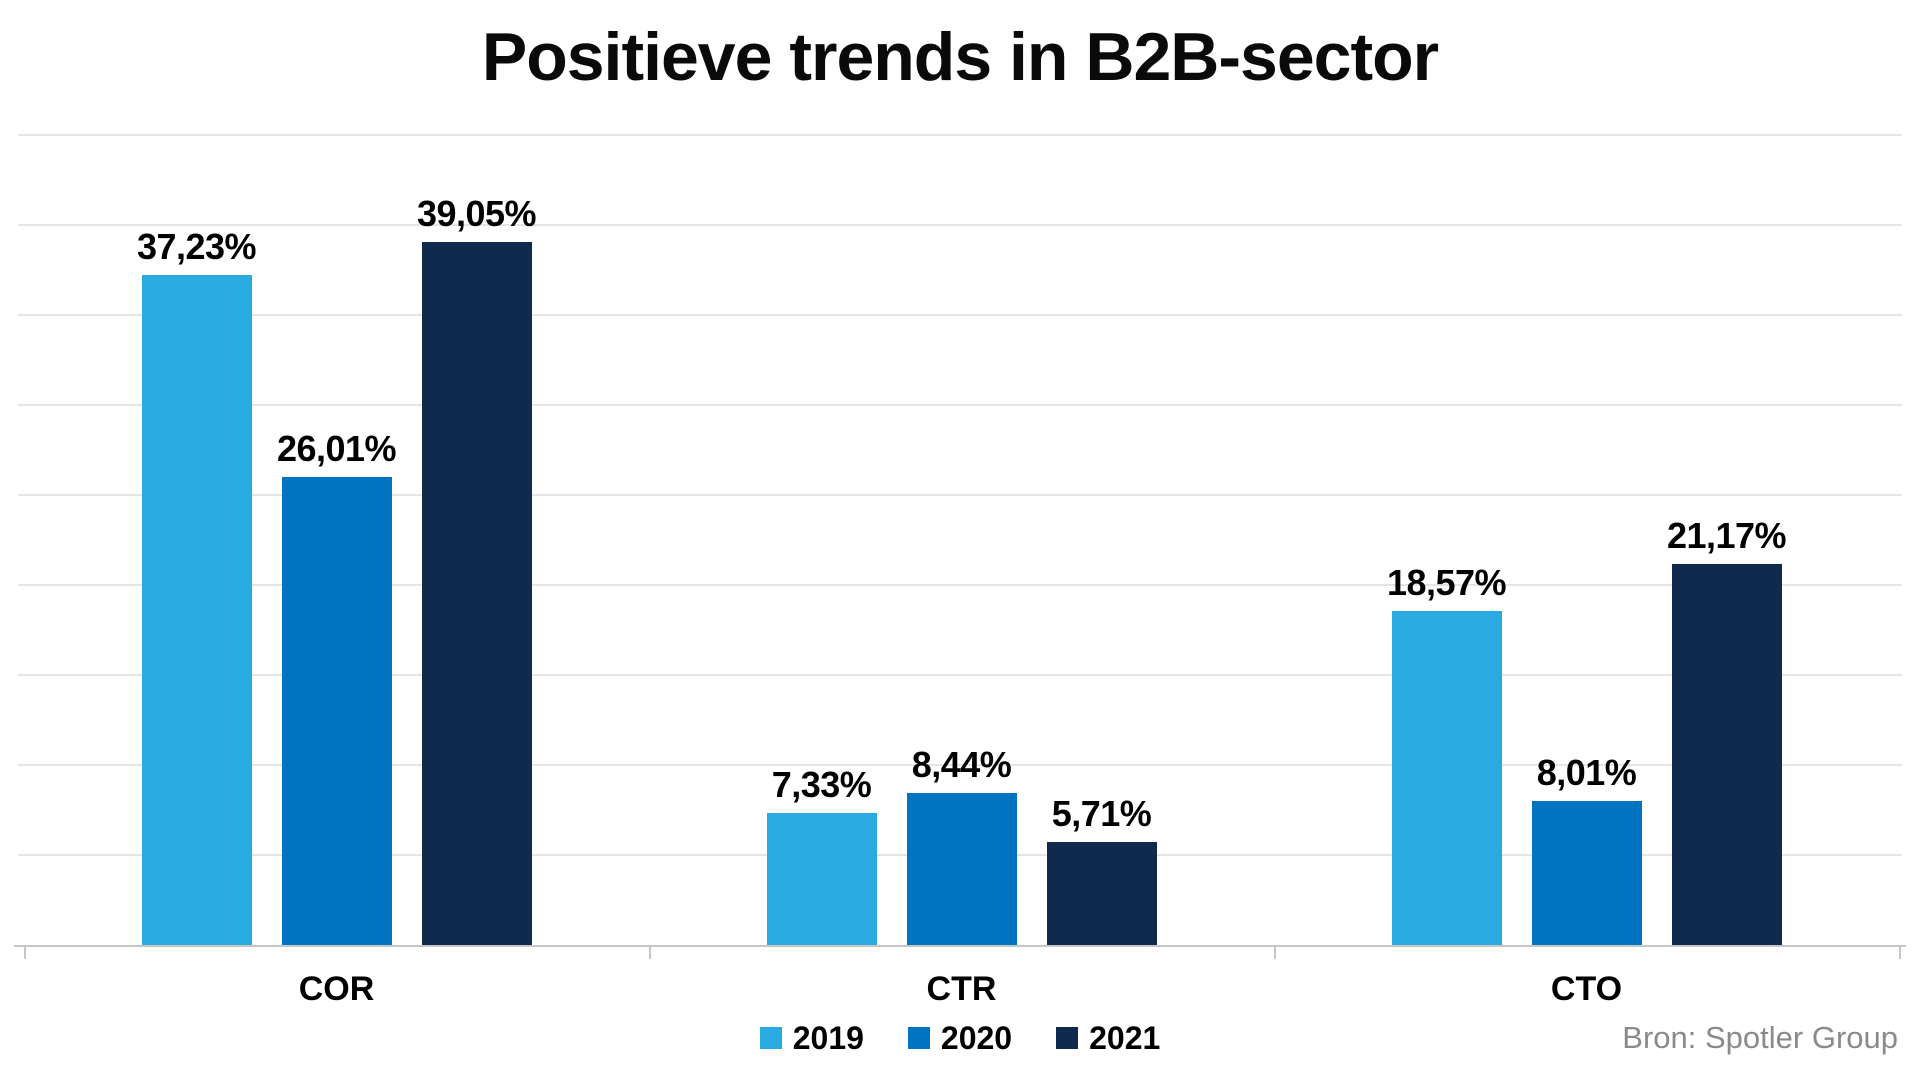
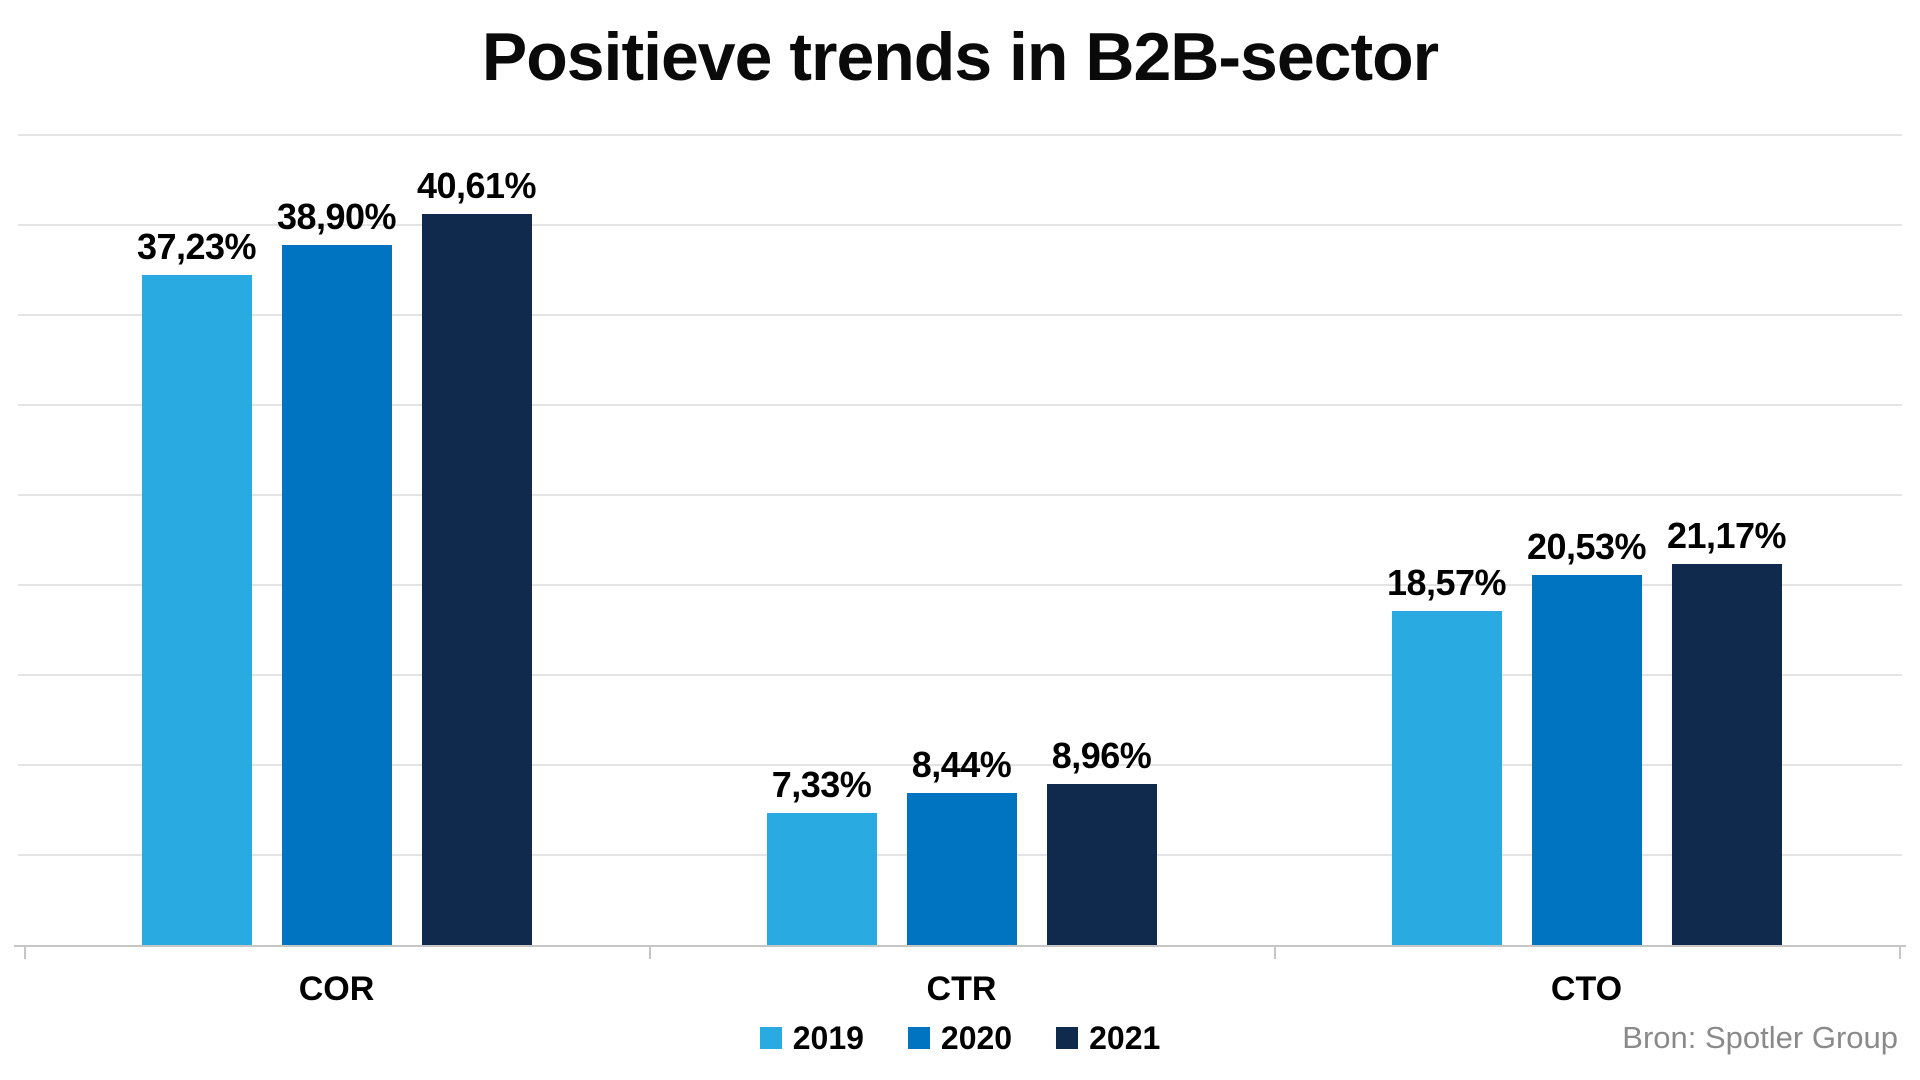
2020/COR: 26,01% -> 38,90%
2021/COR: 39,05% -> 40,61%
2021/CTR: 5,71% -> 8,96%
2020/CTO: 8,01% -> 20,53%
